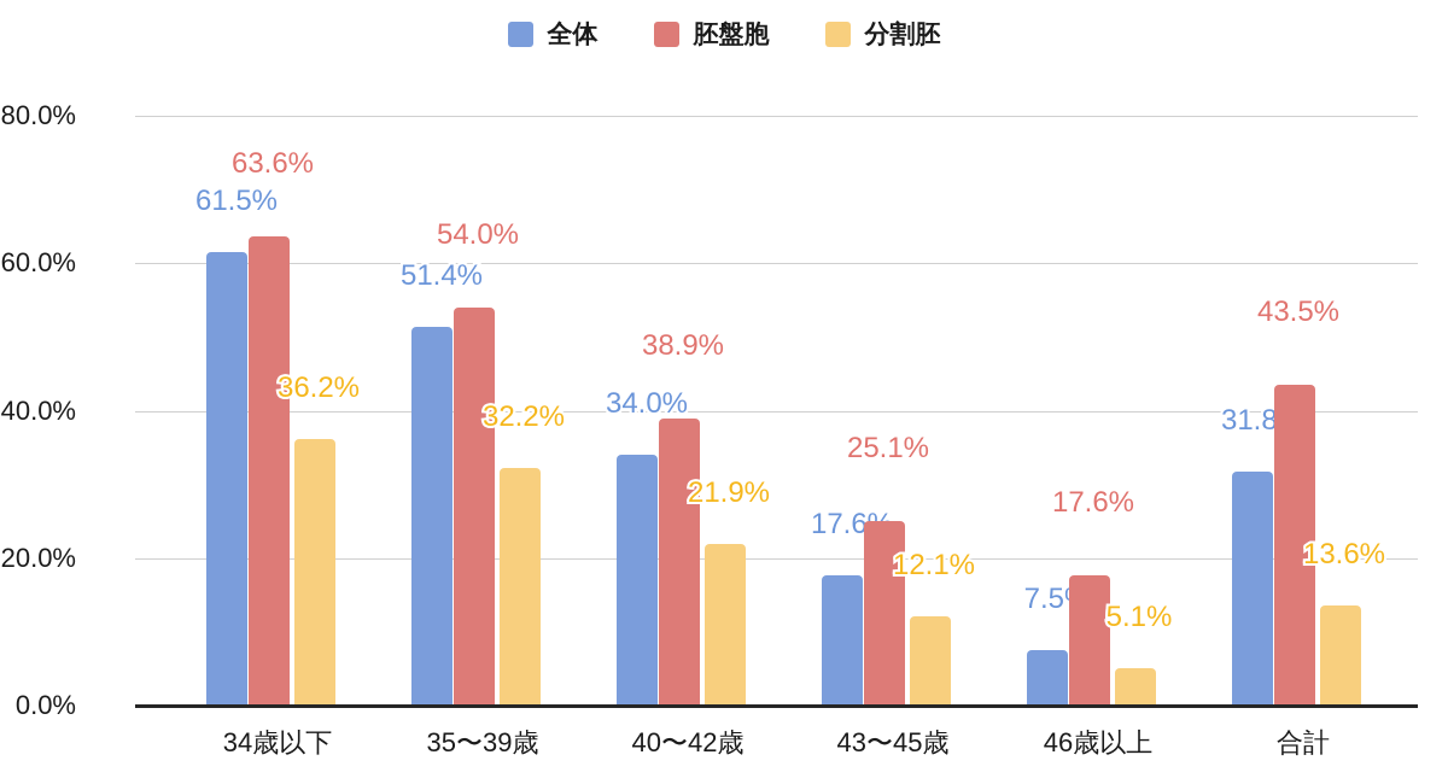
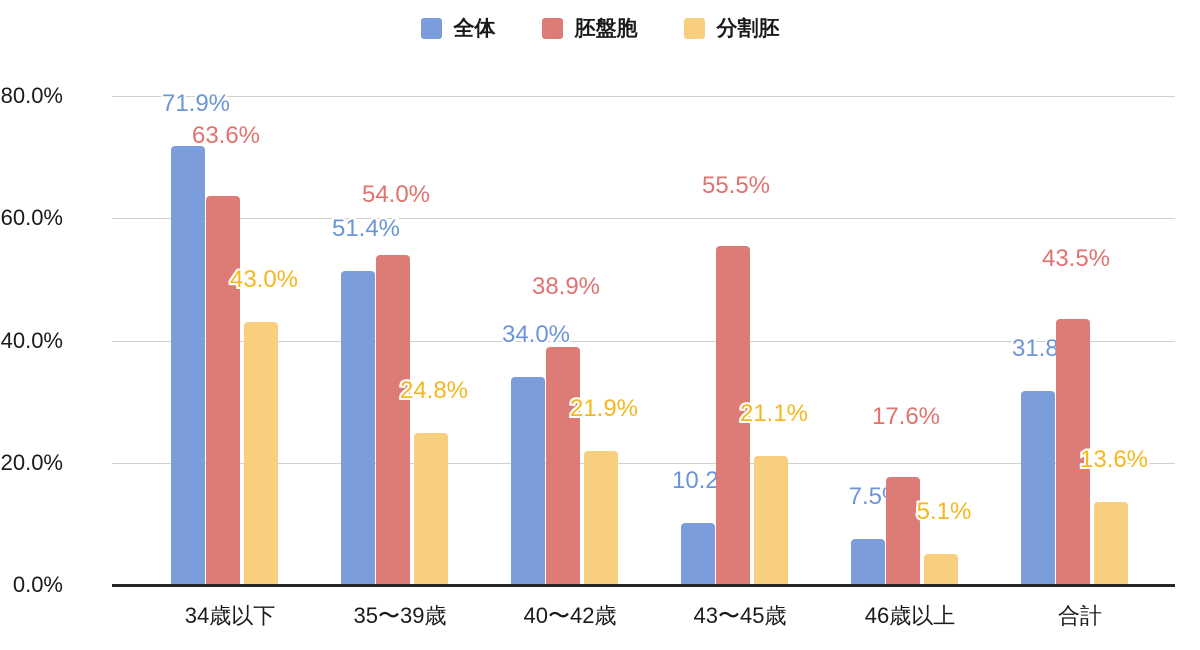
全体/34歳以下: 61.5% -> 71.9%
分割胚/34歳以下: 36.2% -> 43.0%
分割胚/35〜39歳: 32.2% -> 24.8%
全体/43〜45歳: 17.6% -> 10.2%
胚盤胞/43〜45歳: 25.1% -> 55.5%
分割胚/43〜45歳: 12.1% -> 21.1%
